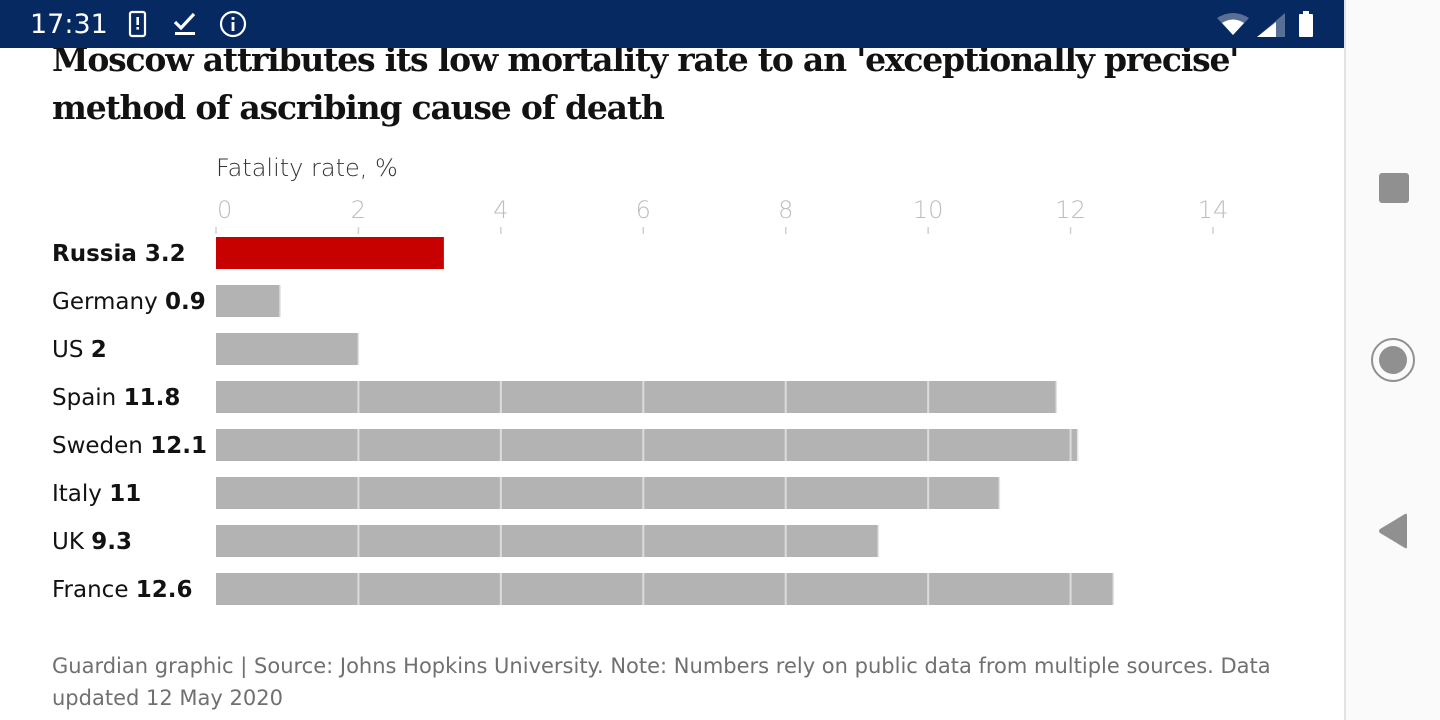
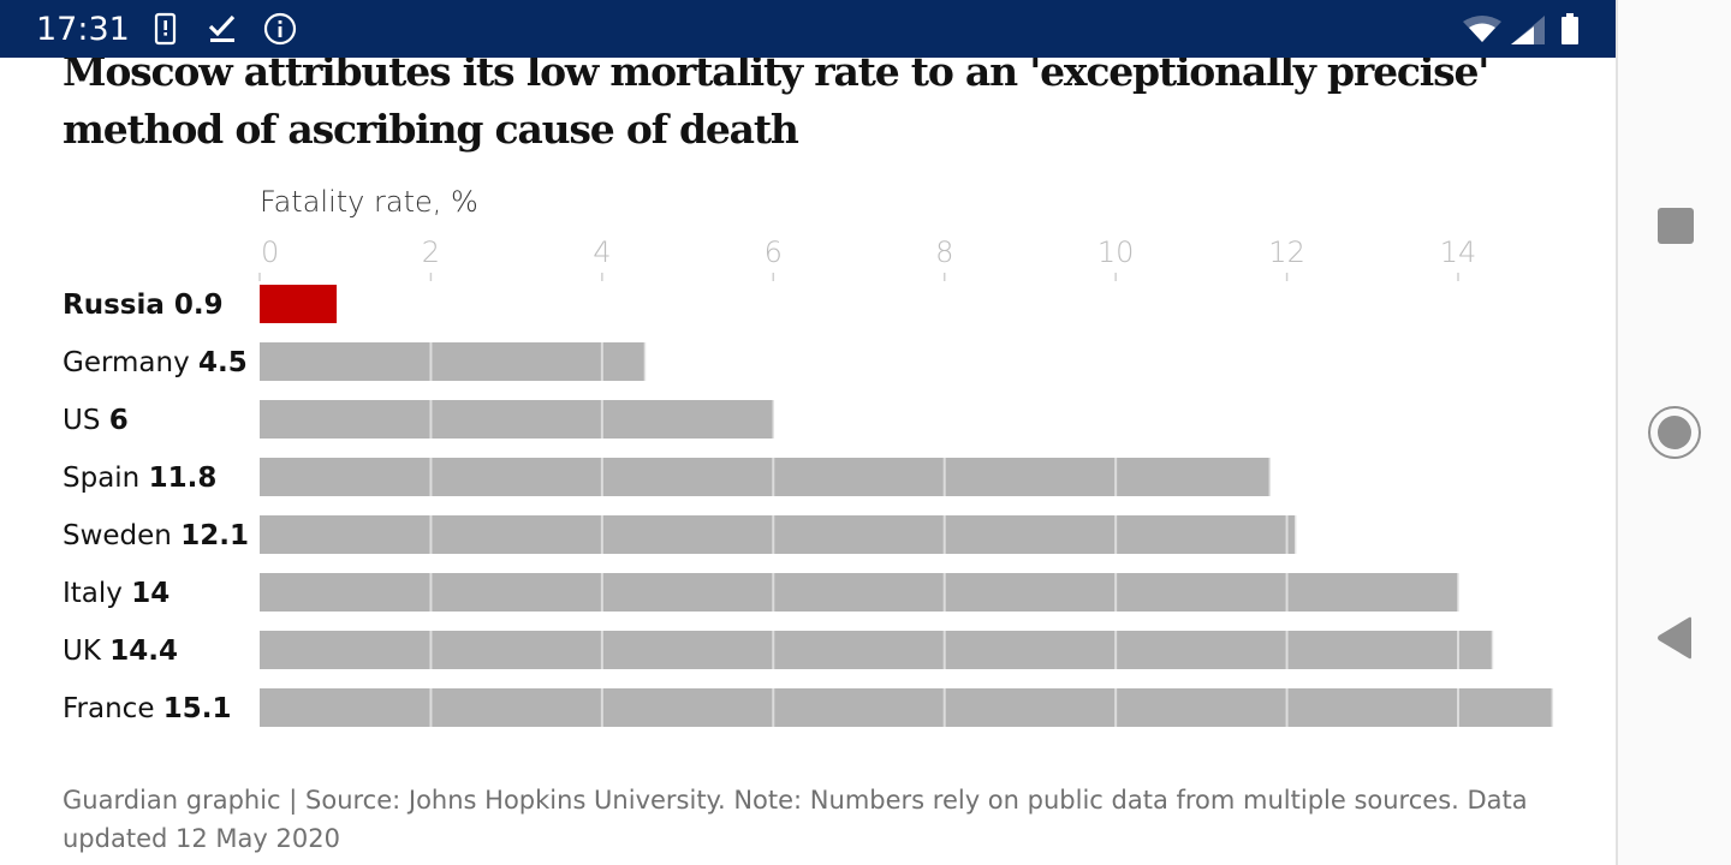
Russia: 3.2 -> 0.9
Germany: 0.9 -> 4.5
US: 2 -> 6
Italy: 11 -> 14
UK: 9.3 -> 14.4
France: 12.6 -> 15.1
